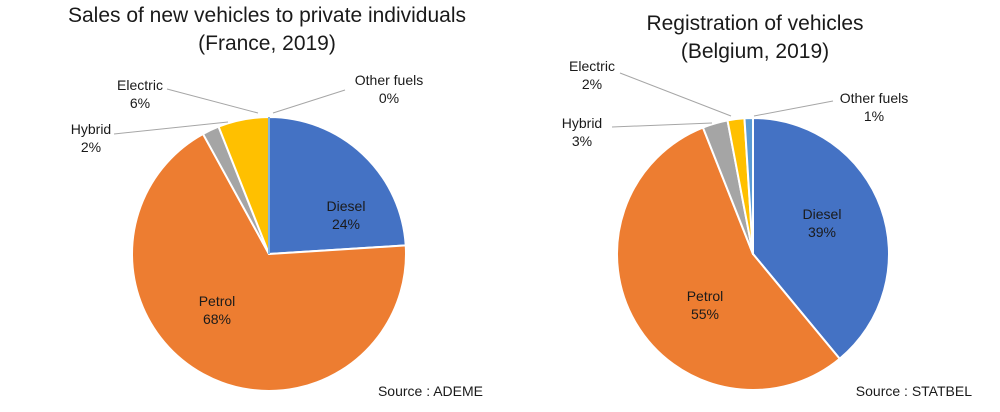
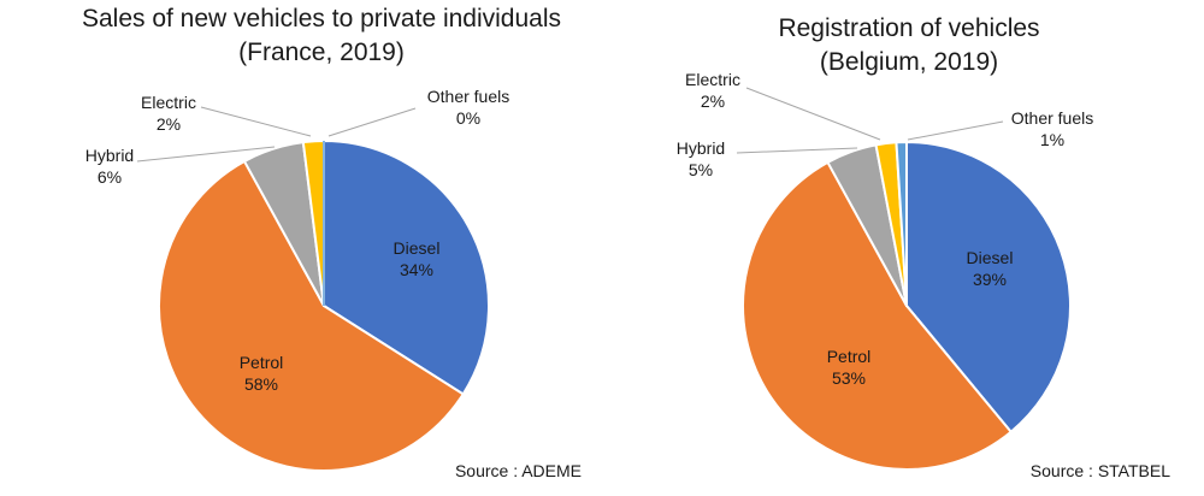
Sales of new vehicles to private individuals/Diesel: 24% -> 34%
Sales of new vehicles to private individuals/Petrol: 68% -> 58%
Sales of new vehicles to private individuals/Hybrid: 2% -> 6%
Sales of new vehicles to private individuals/Electric: 6% -> 2%
Registration of vehicles/Petrol: 55% -> 53%
Registration of vehicles/Hybrid: 3% -> 5%
